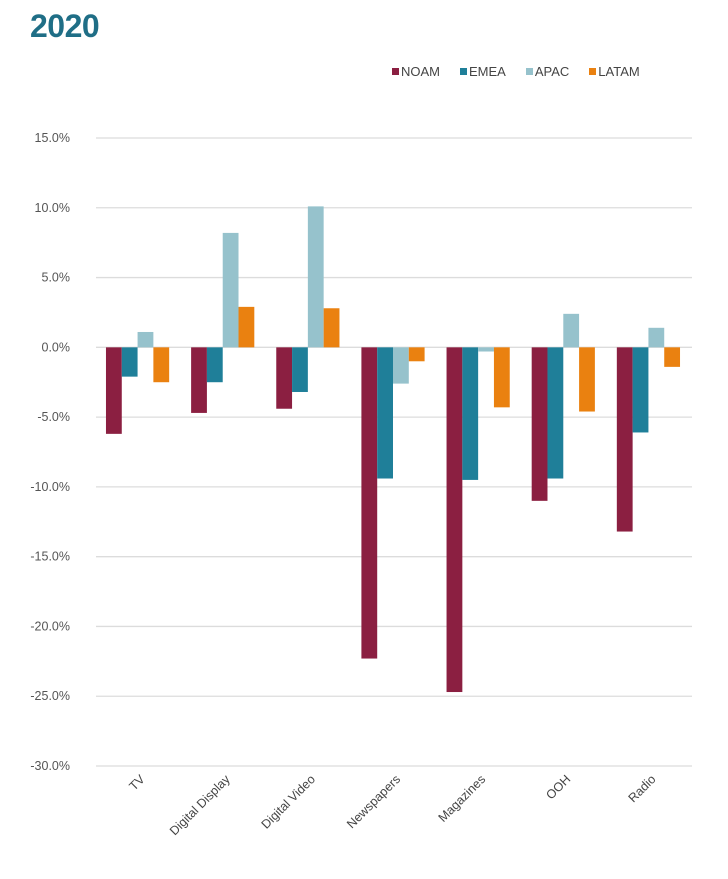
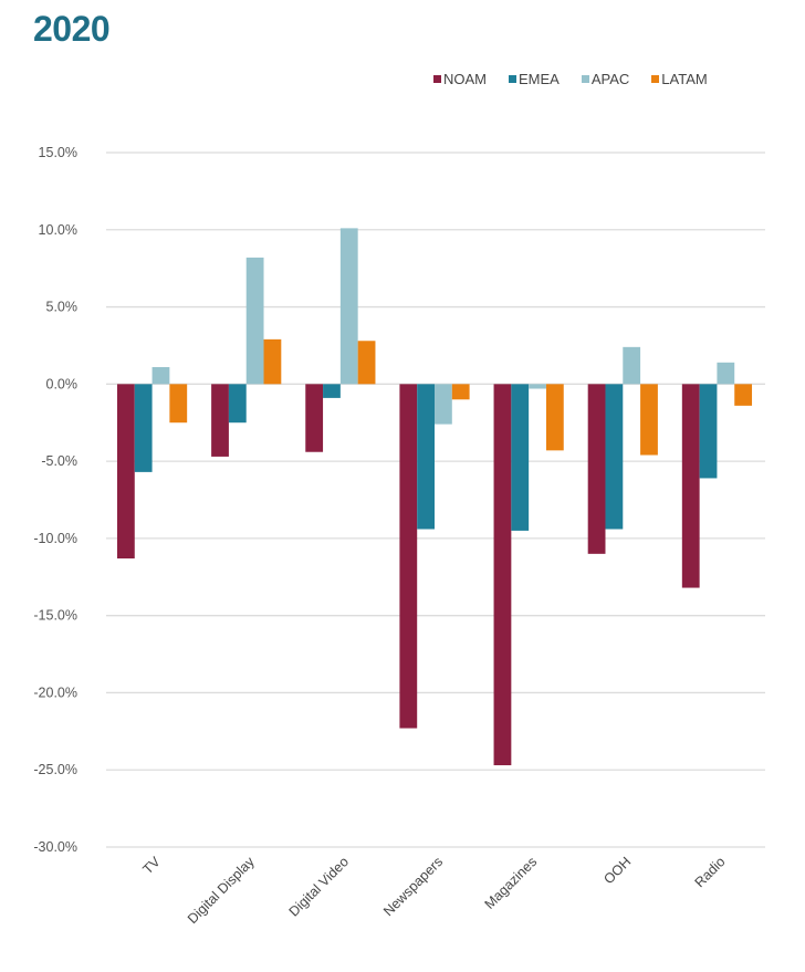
NOAM/TV: -6.2% -> -11.3%
EMEA/TV: -2.1% -> -5.7%
EMEA/Digital Video: -3.2% -> -0.9%
